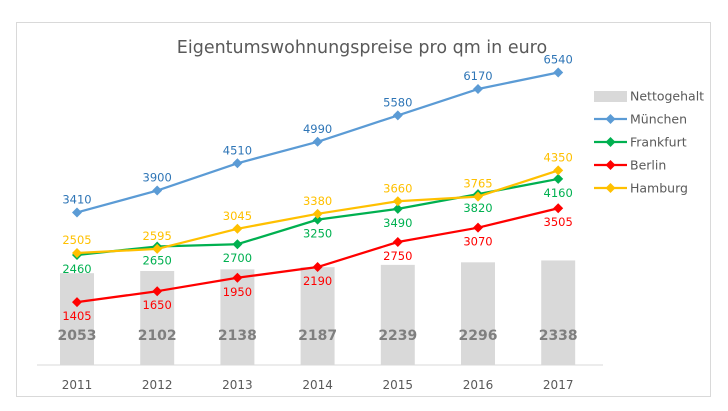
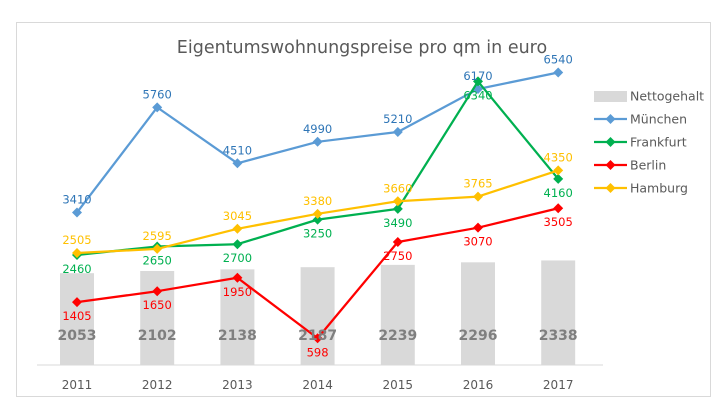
München/2012: 3900 -> 5760
Berlin/2014: 2190 -> 598
München/2015: 5580 -> 5210
Frankfurt/2016: 3820 -> 6340
